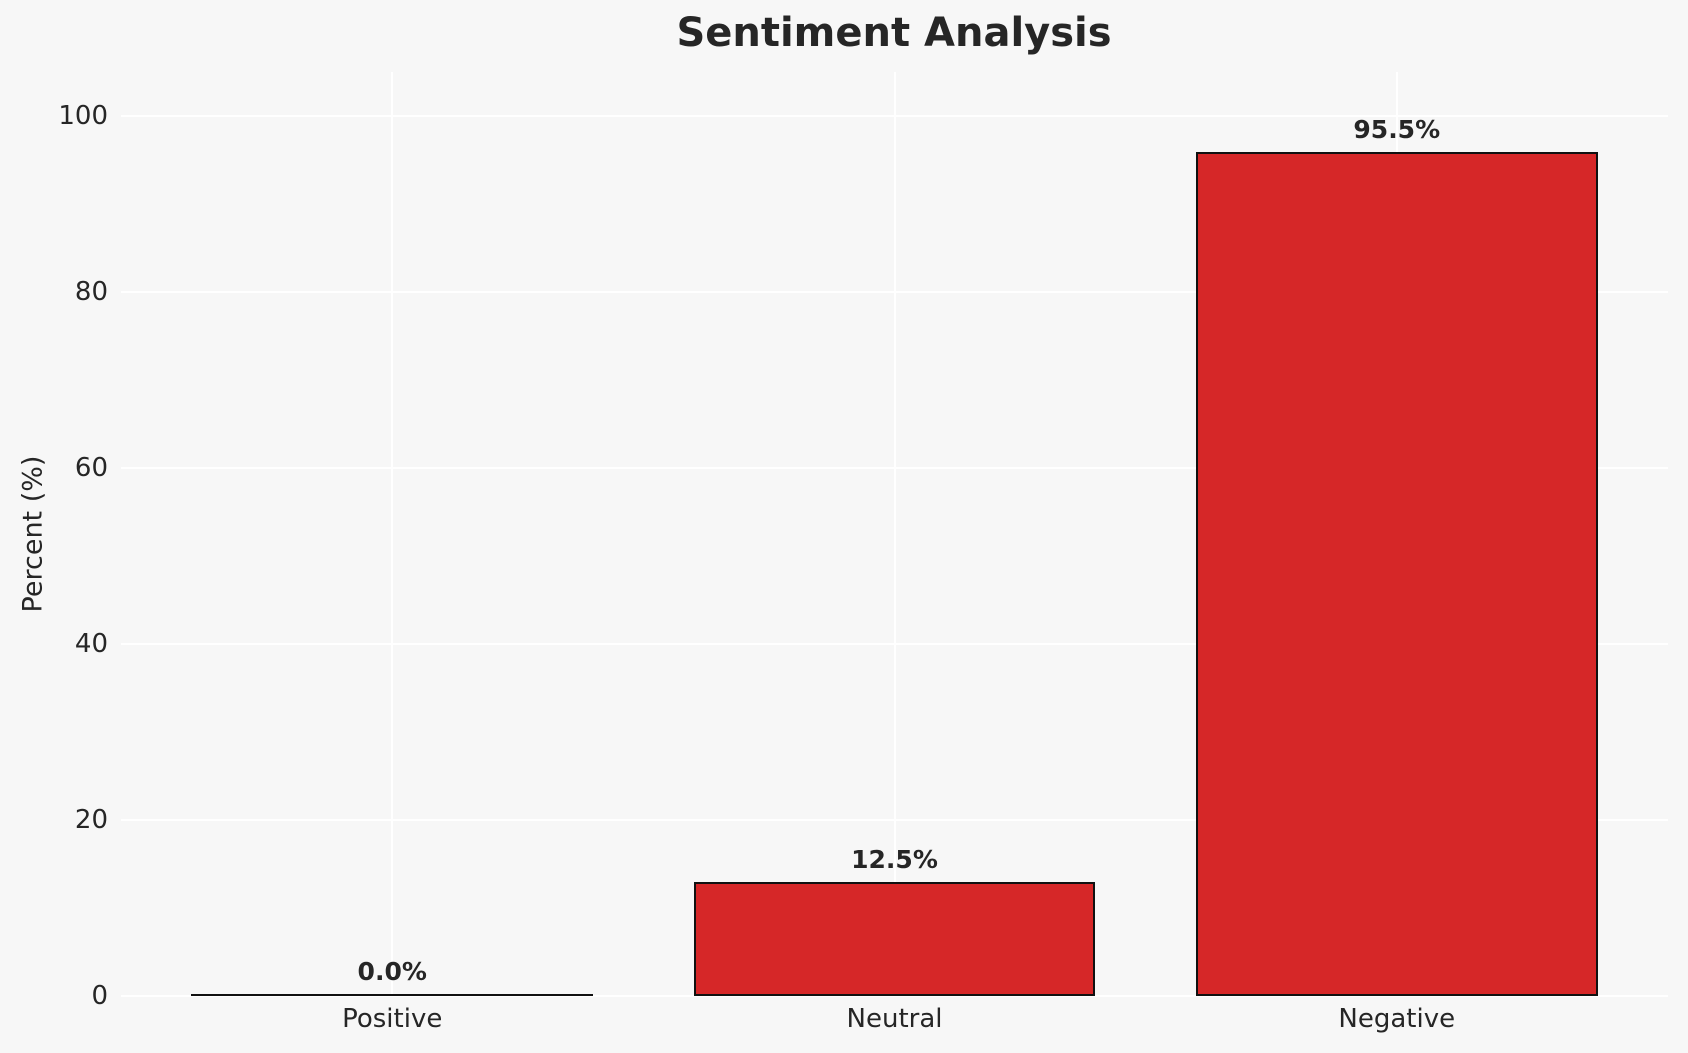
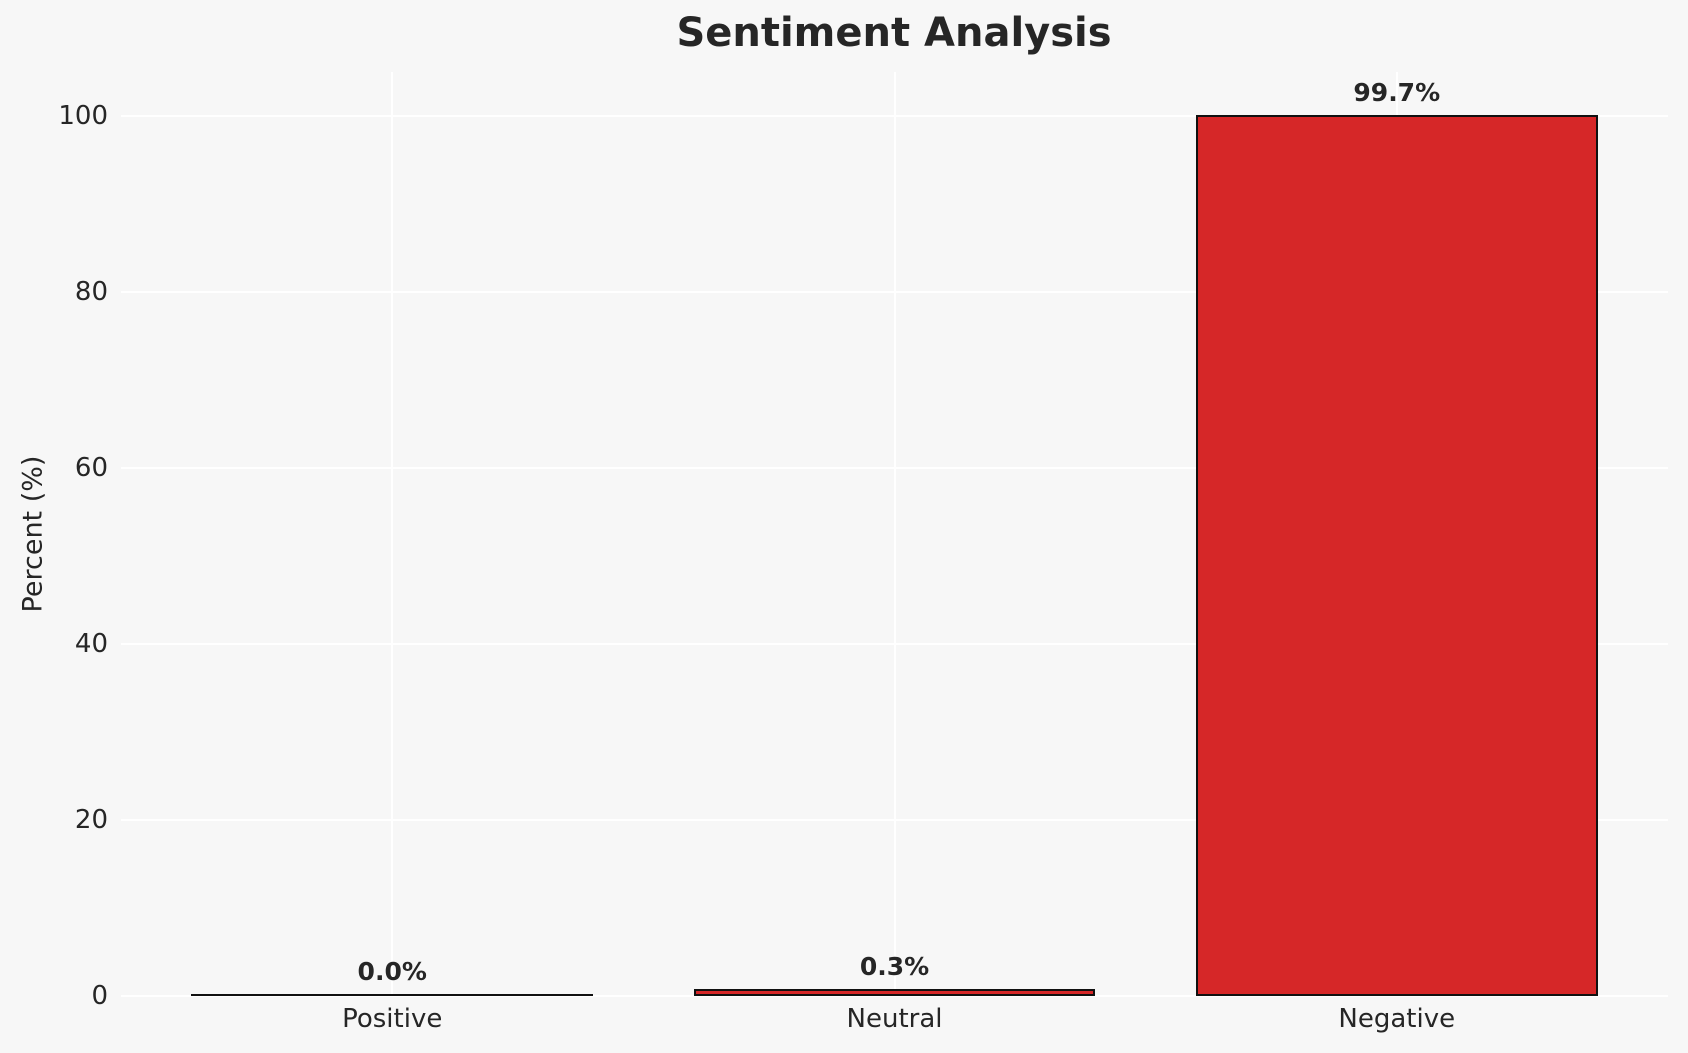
Neutral: 12.5% -> 0.3%
Negative: 95.5% -> 99.7%
